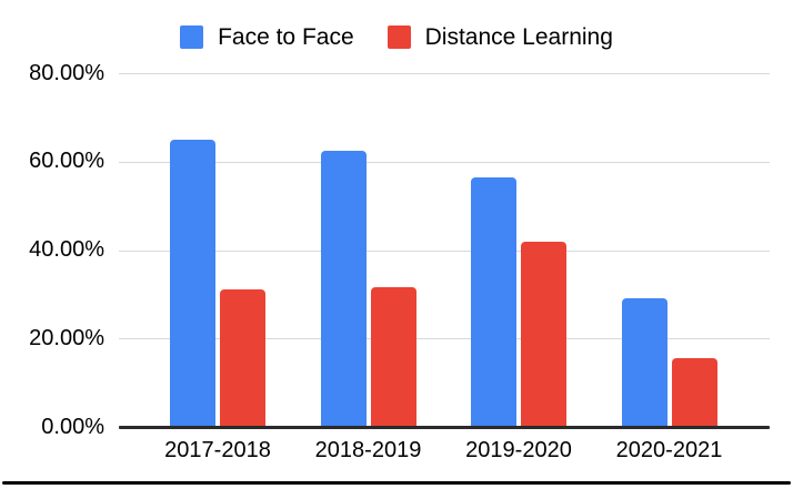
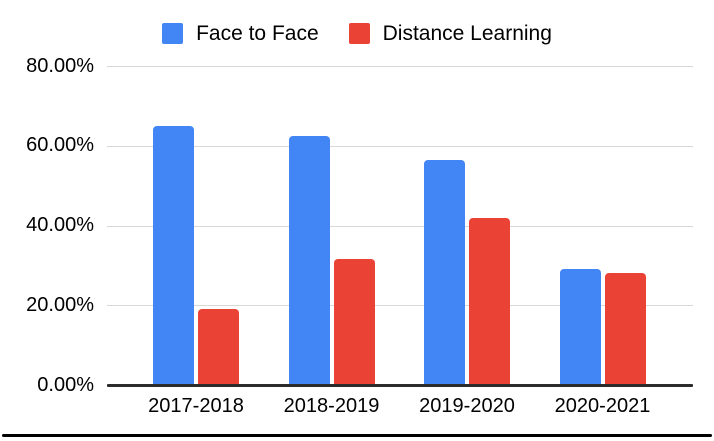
Distance Learning/2017-2018: 31% -> 19%
Distance Learning/2020-2021: 16% -> 28%
